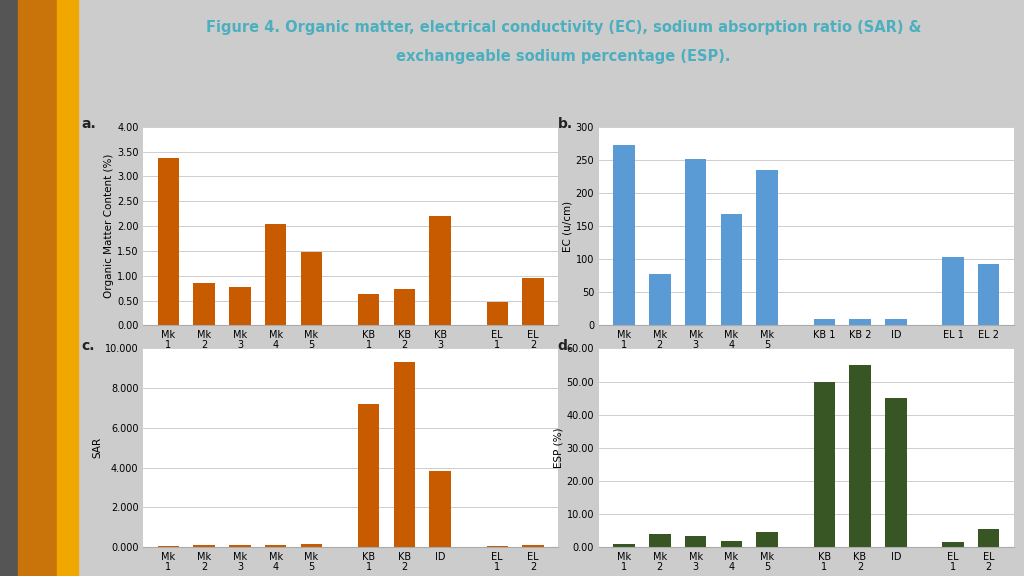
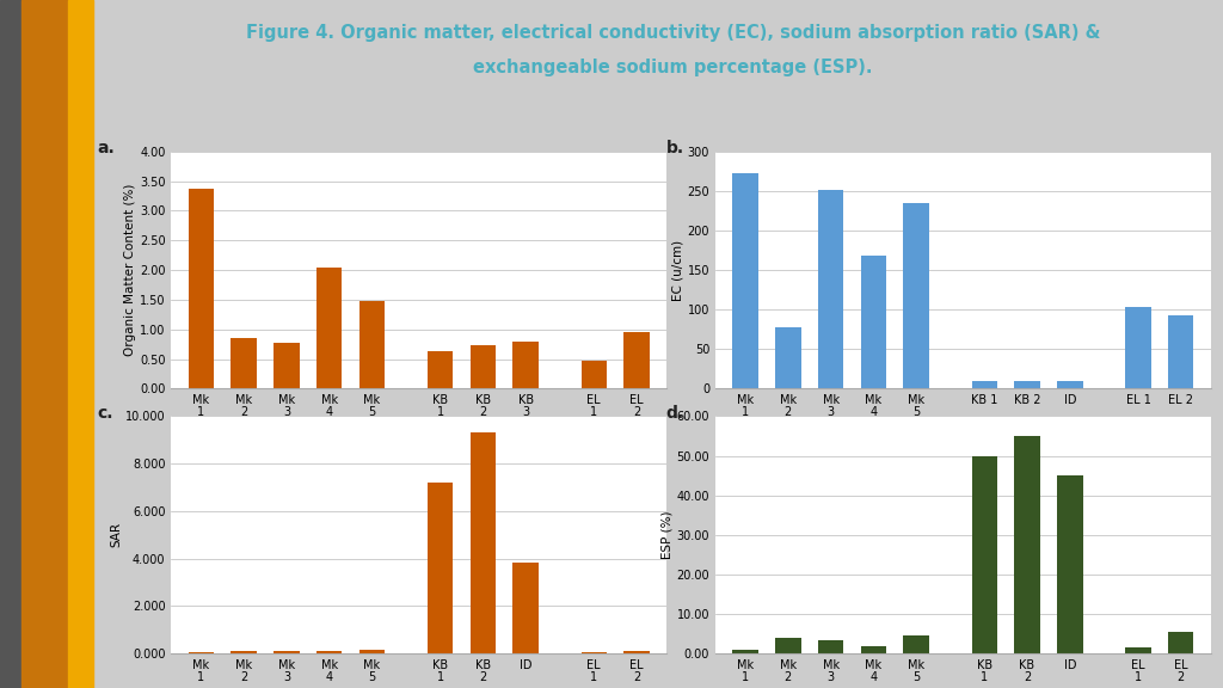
KB 3: 2.20 -> 0.79
